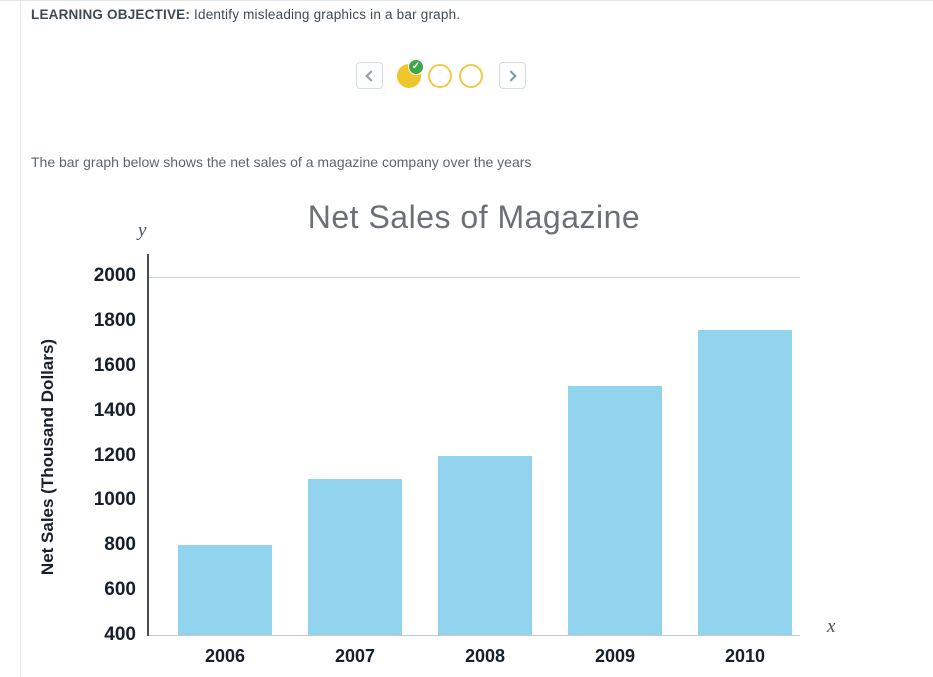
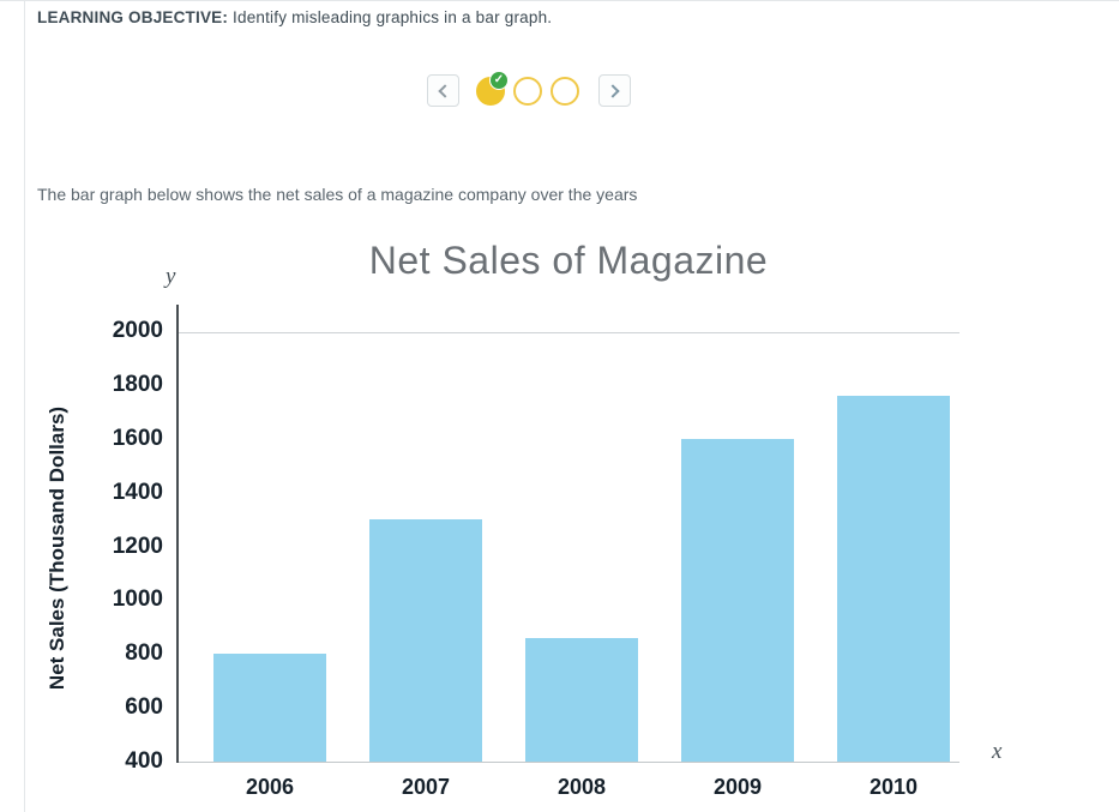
2007: 1100 -> 1300
2008: 1200 -> 860
2009: 1510 -> 1600
